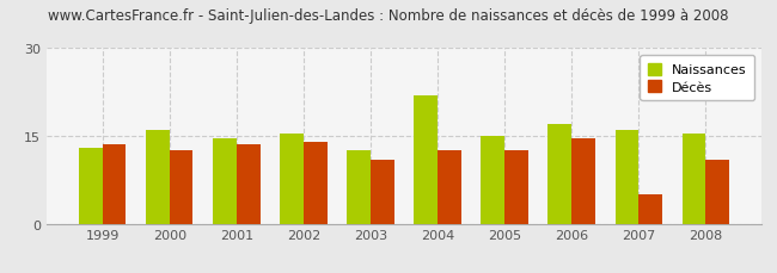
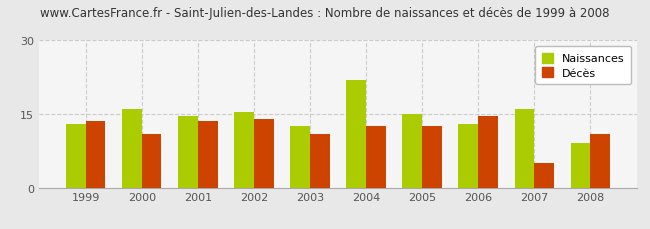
Décès/2000: 12.5 -> 11.0
Naissances/2006: 17.0 -> 13.0
Naissances/2008: 15.5 -> 9.0
